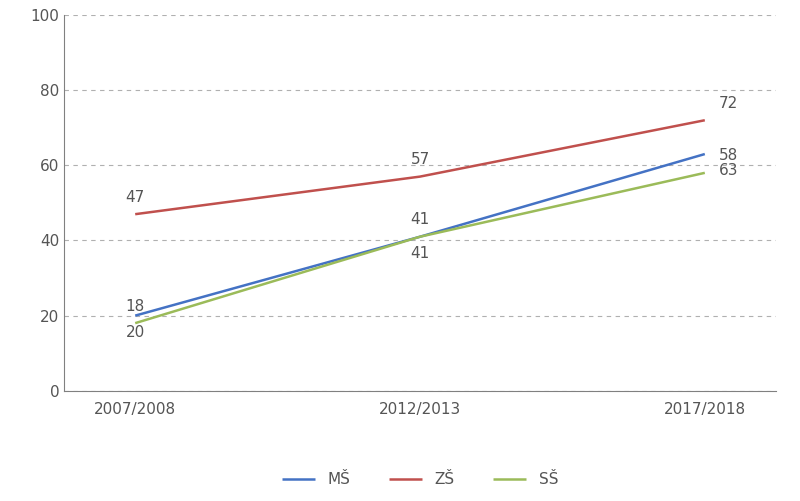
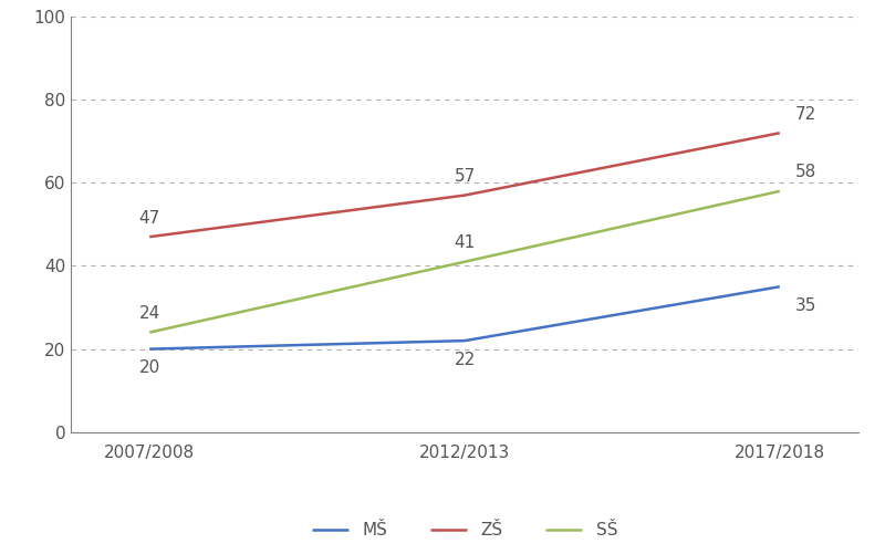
SŠ/2007/2008: 18 -> 24
MŠ/2012/2013: 41 -> 22
MŠ/2017/2018: 63 -> 35
